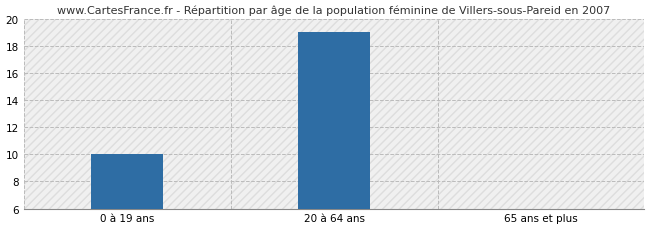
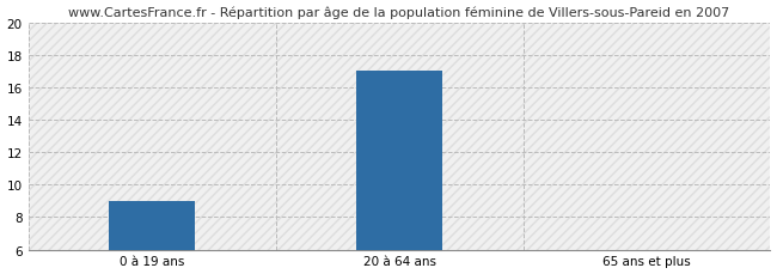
0 à 19 ans: 10 -> 9
20 à 64 ans: 19 -> 17
